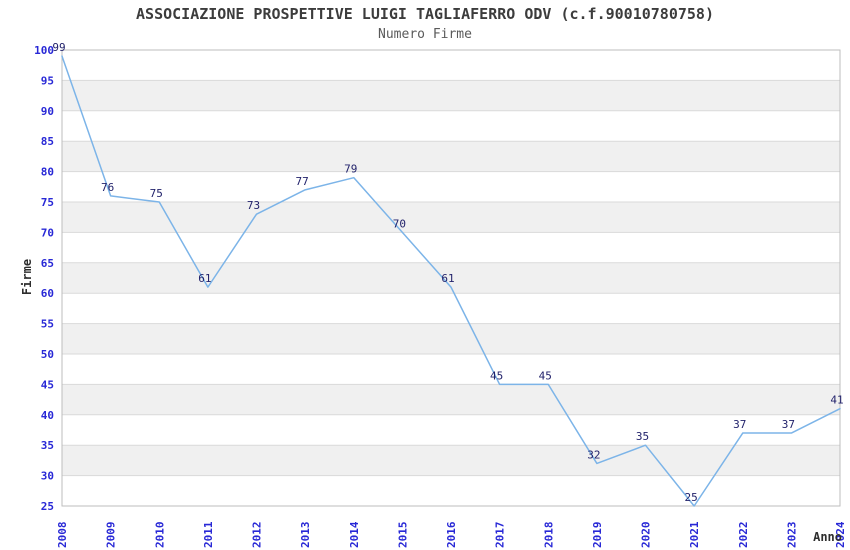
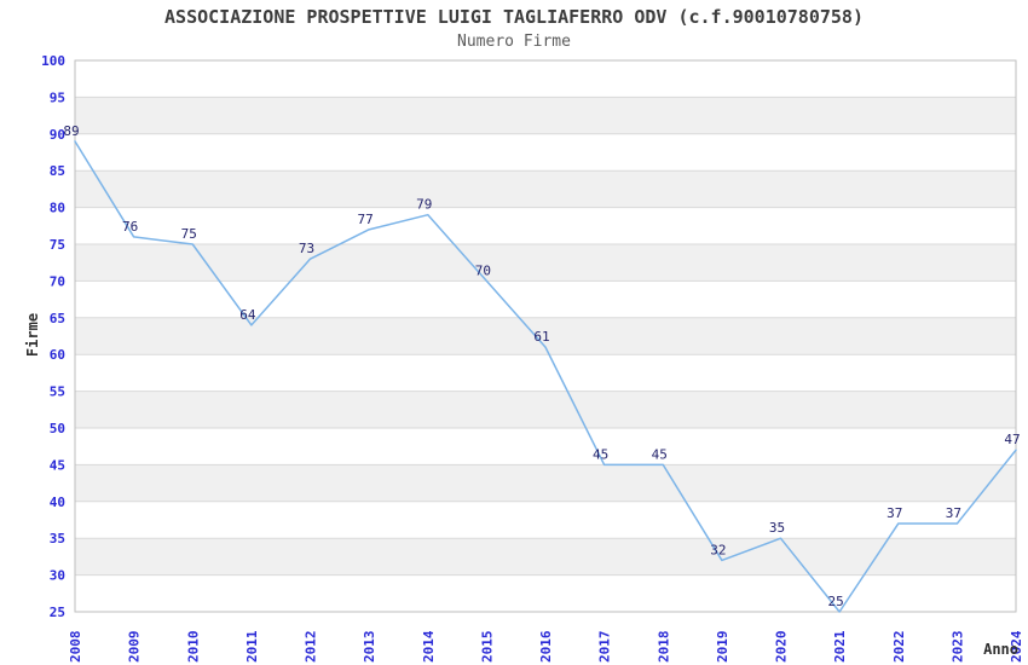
2008: 99 -> 89
2011: 61 -> 64
2024: 41 -> 47
